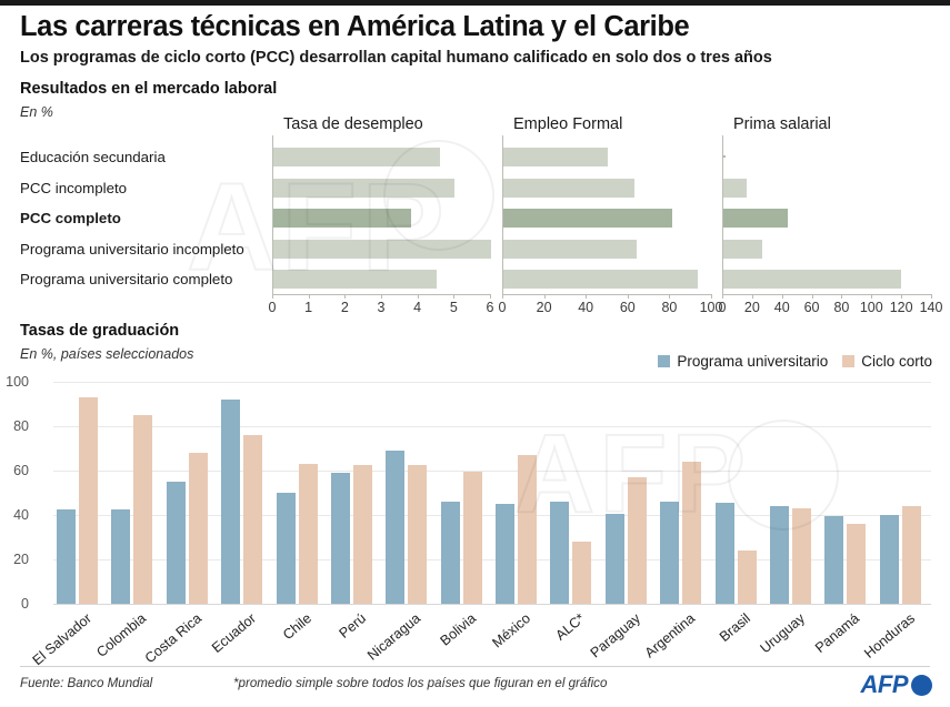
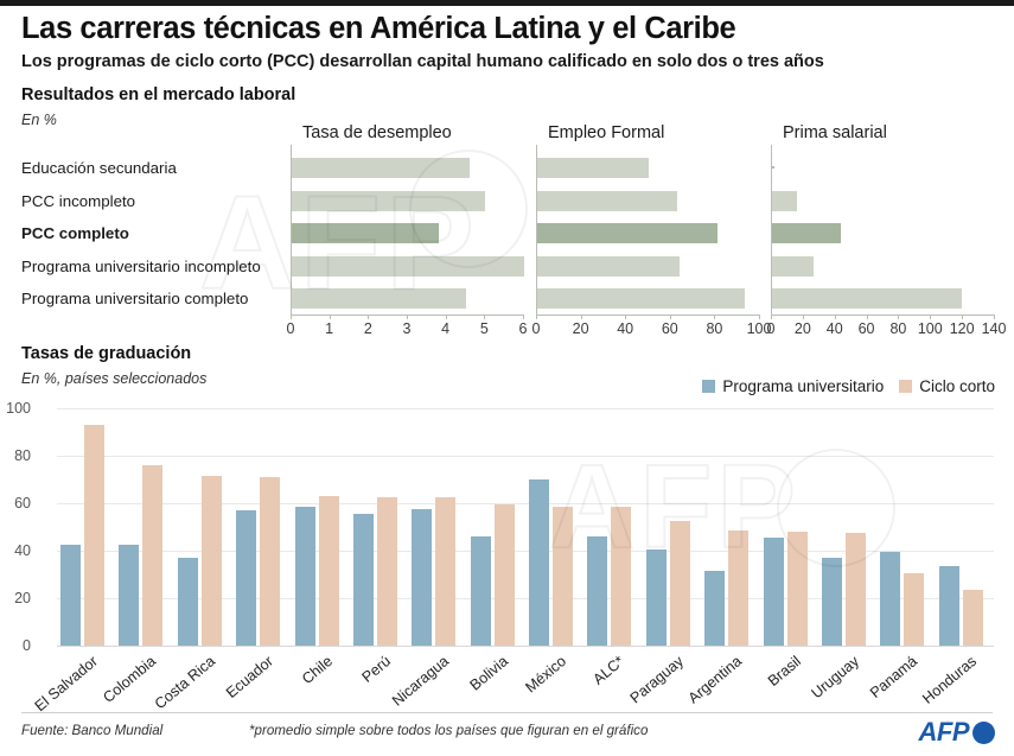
Ciclo corto/Colombia: 85 -> 76
Programa universitario/Costa Rica: 55 -> 37
Ciclo corto/Costa Rica: 68 -> 72
Programa universitario/Ecuador: 92 -> 57
Ciclo corto/Ecuador: 76 -> 71
Programa universitario/Chile: 50 -> 58
Programa universitario/Perú: 59 -> 56
Programa universitario/Nicaragua: 69 -> 58
Programa universitario/México: 45 -> 70
Ciclo corto/México: 67 -> 58
Ciclo corto/ALC*: 28 -> 58
Ciclo corto/Paraguay: 57 -> 52
Programa universitario/Argentina: 46 -> 32
Ciclo corto/Argentina: 64 -> 48
Ciclo corto/Brasil: 24 -> 48
Programa universitario/Uruguay: 44 -> 37
Ciclo corto/Uruguay: 43 -> 48
Ciclo corto/Panamá: 36 -> 30
Programa universitario/Honduras: 40 -> 34
Ciclo corto/Honduras: 44 -> 24
